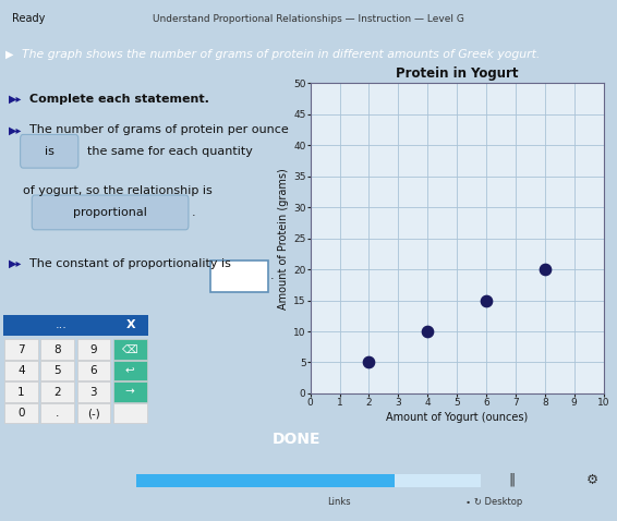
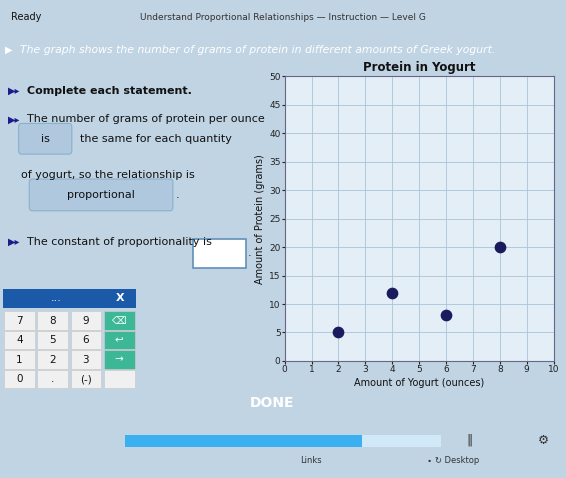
4: 10 -> 12
6: 15 -> 8
